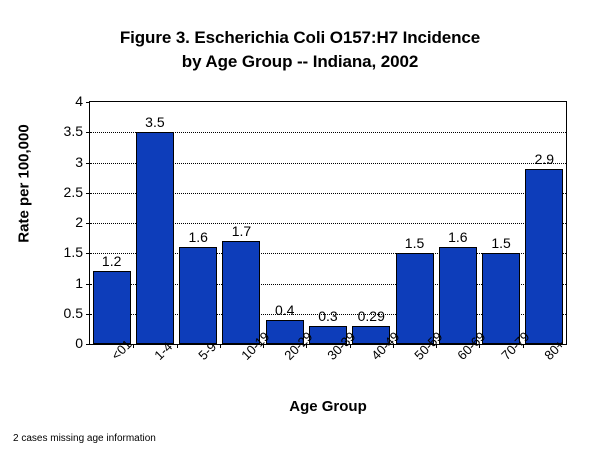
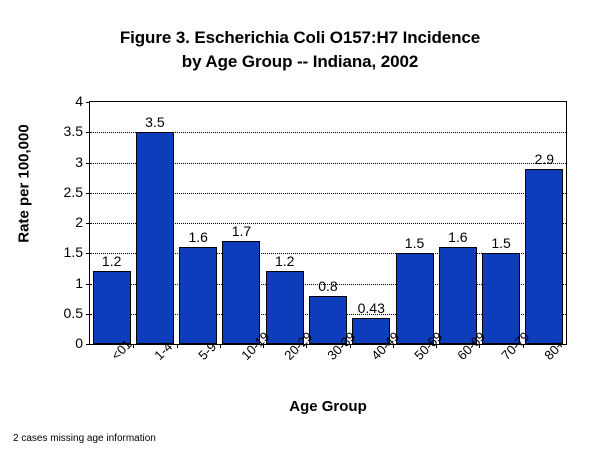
20-29: 0.4 -> 1.2
30-39: 0.3 -> 0.8
40-49: 0.29 -> 0.43
